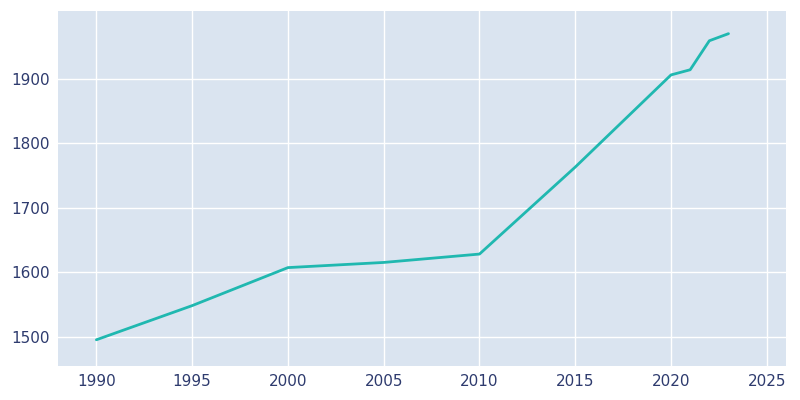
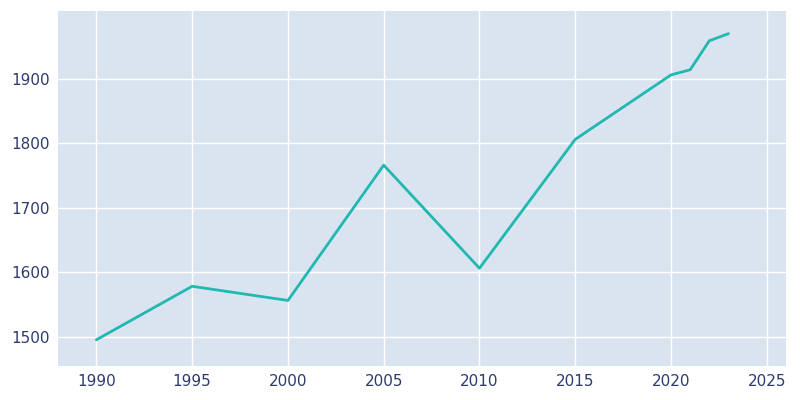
1995: 1548 -> 1578
2000: 1607 -> 1556
2005: 1615 -> 1766
2010: 1628 -> 1606
2015: 1763 -> 1806
